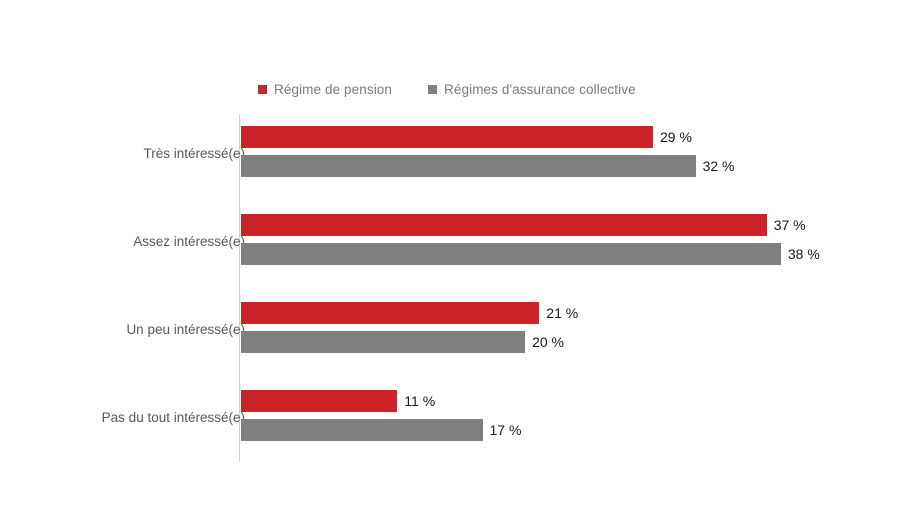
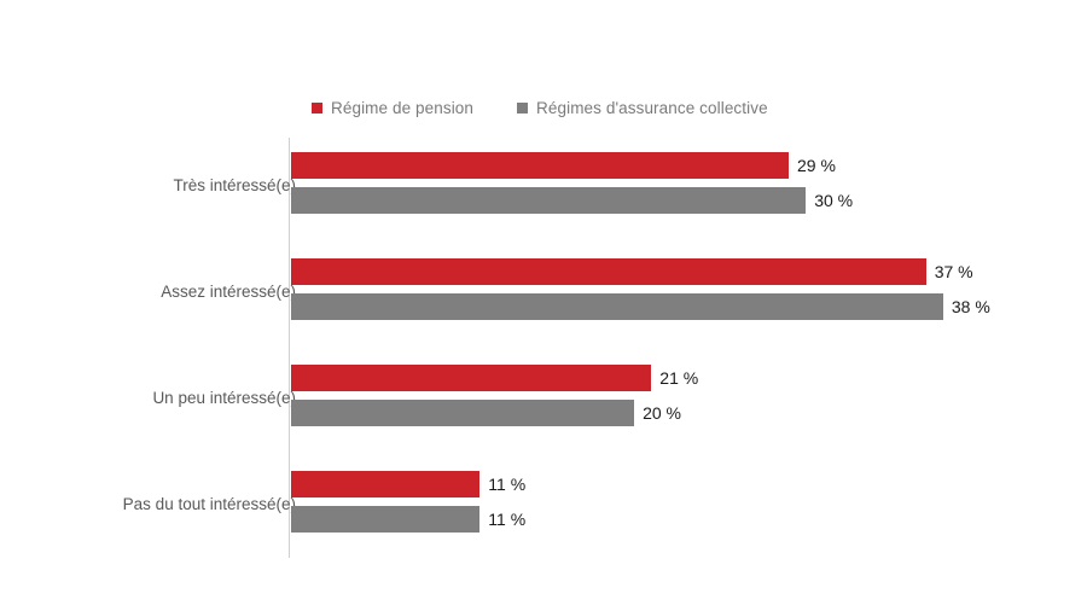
Régimes d'assurance collective/Très intéressé(e): 32 -> 30
Régimes d'assurance collective/Pas du tout intéressé(e): 17 -> 11
